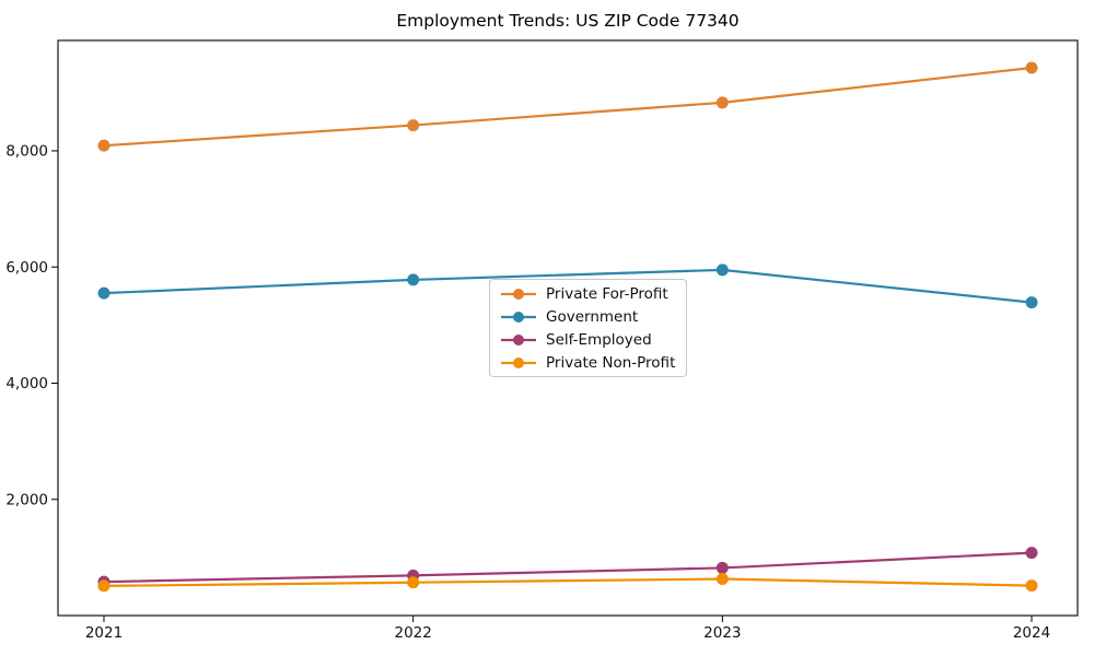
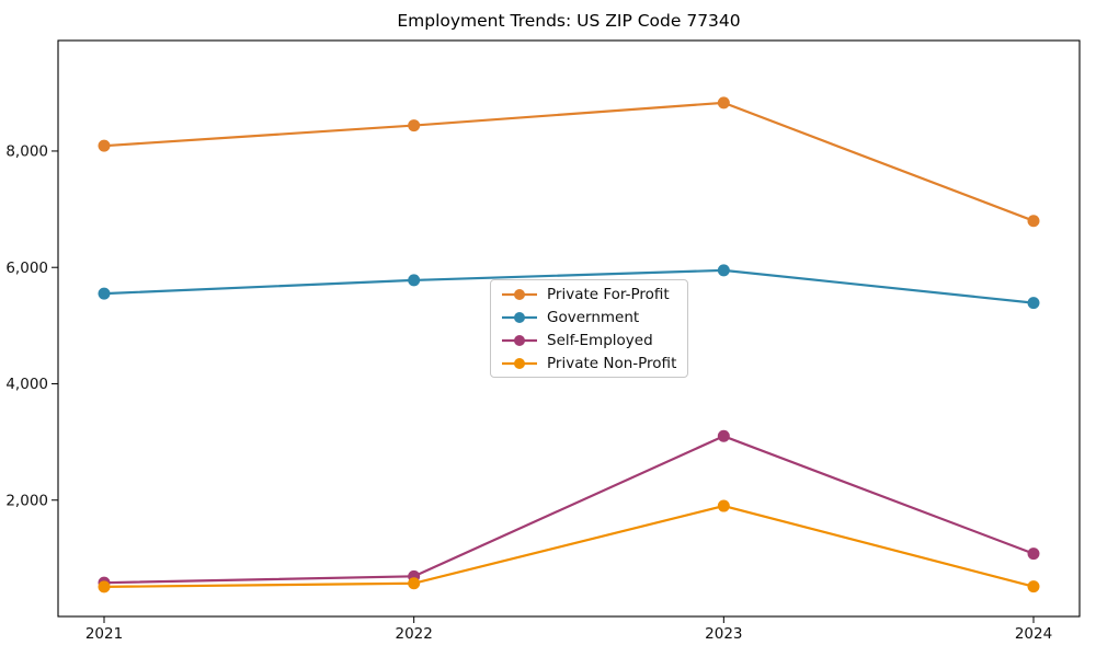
Self-Employed/2023: 800 -> 3100
Private Non-Profit/2023: 600 -> 1900
Private For-Profit/2024: 9400 -> 6800
